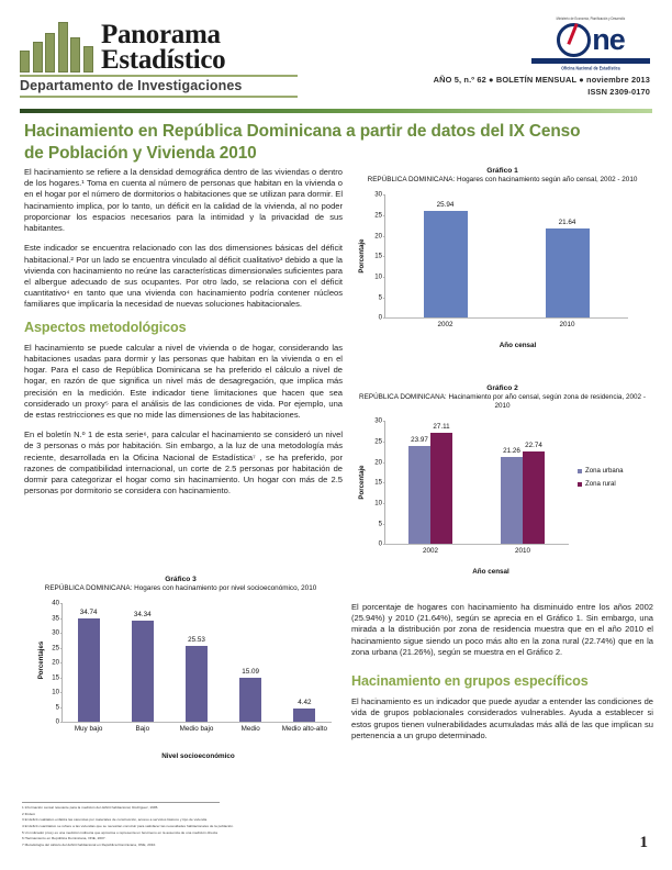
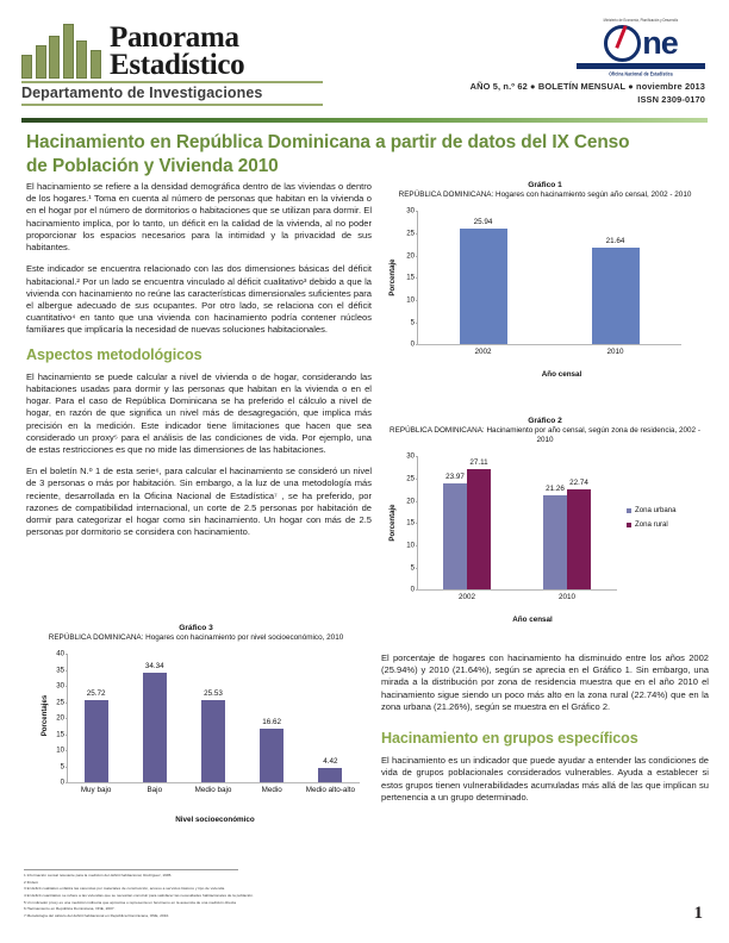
Gráfico 3/Muy bajo: 34.74 -> 25.72
Gráfico 3/Medio: 15.09 -> 16.62
